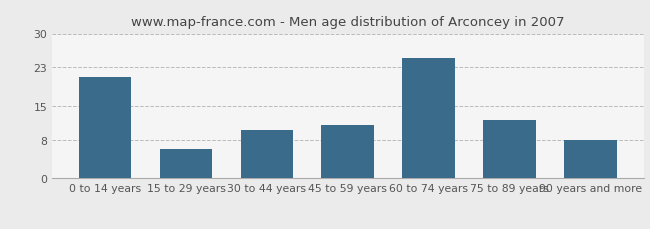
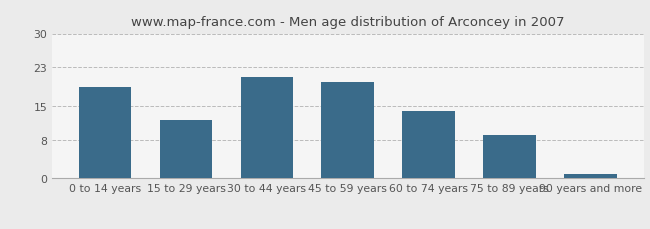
0 to 14 years: 21 -> 19
15 to 29 years: 6 -> 12
30 to 44 years: 10 -> 21
45 to 59 years: 11 -> 20
60 to 74 years: 25 -> 14
75 to 89 years: 12 -> 9
90 years and more: 8 -> 1
